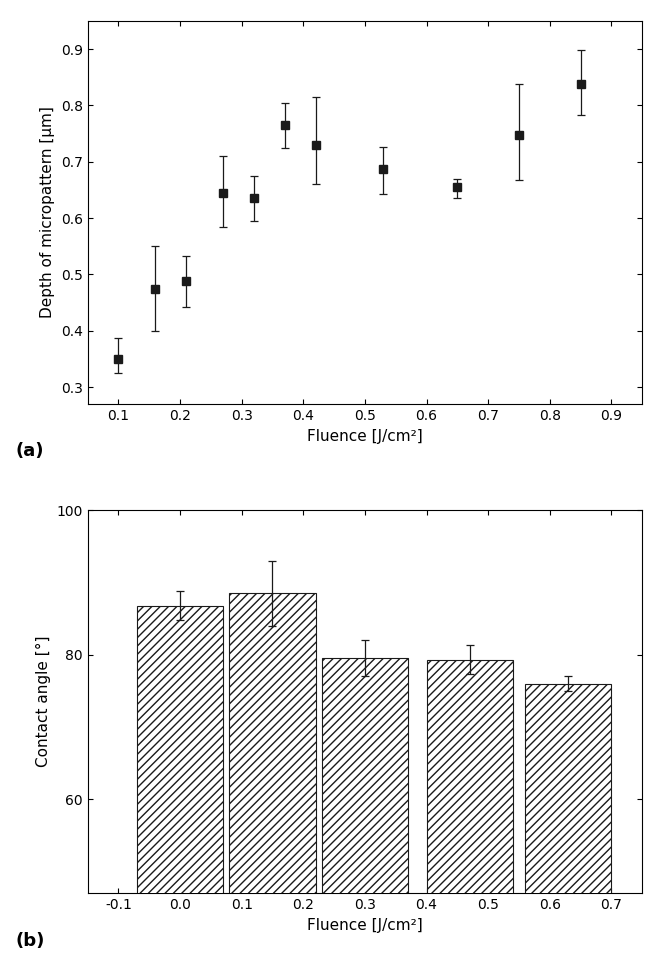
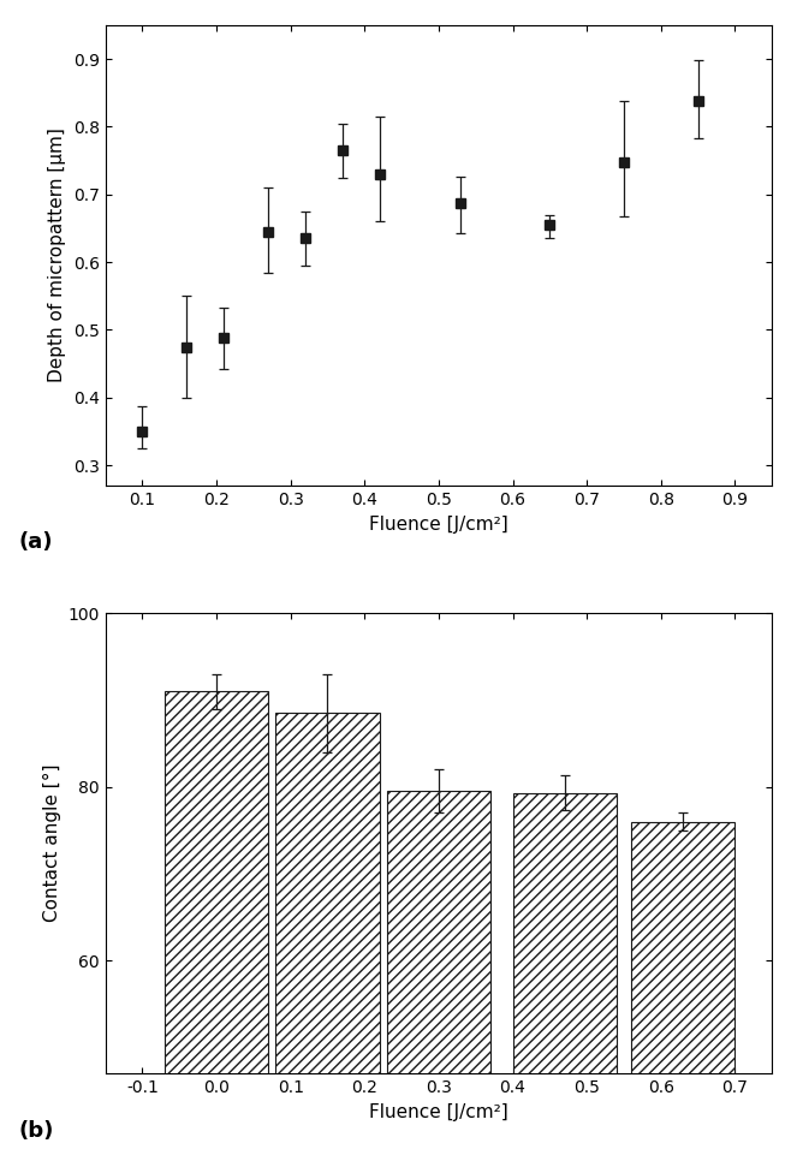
0.0: 86.8 -> 91.0
